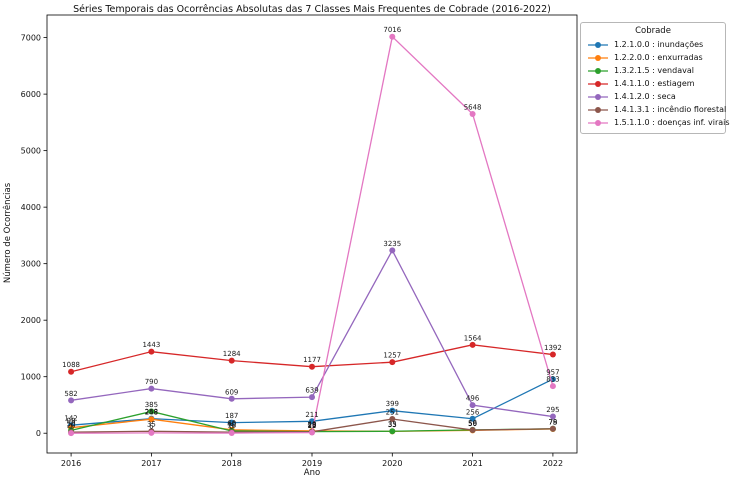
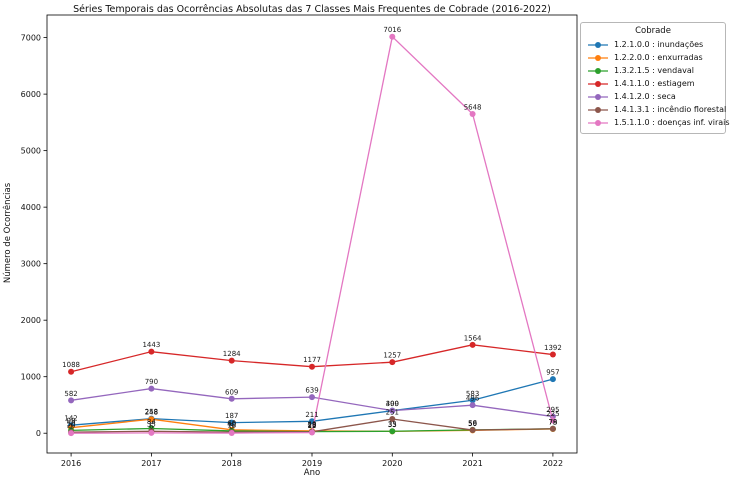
1.3.2.1.5 : vendaval/2017: 385 -> 84
1.4.1.2.0 : seca/2020: 3235 -> 400
1.2.1.0.0 : inundações/2021: 256 -> 583
1.5.1.1.0 : doenças inf. virais/2022: 833 -> 225
